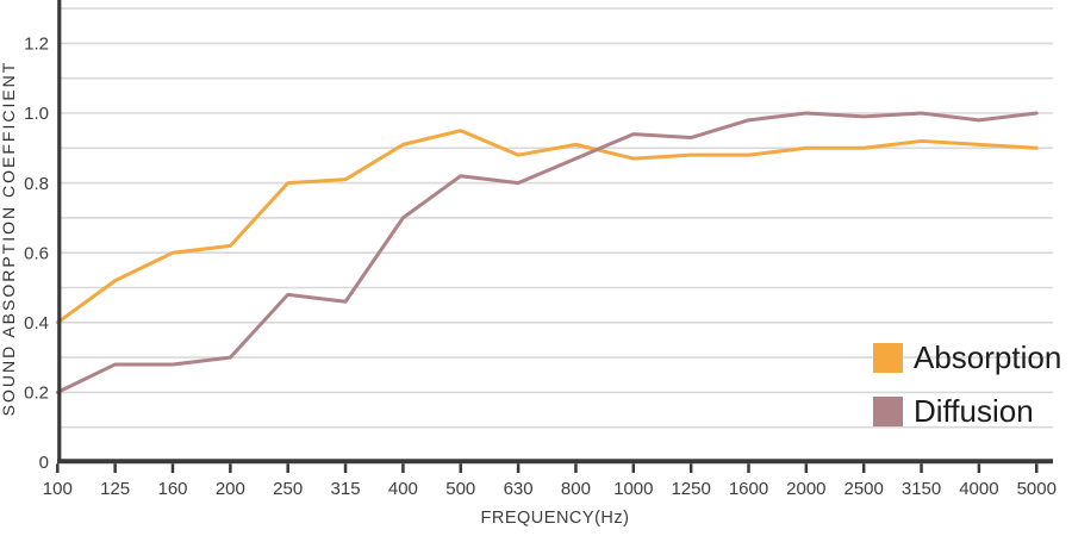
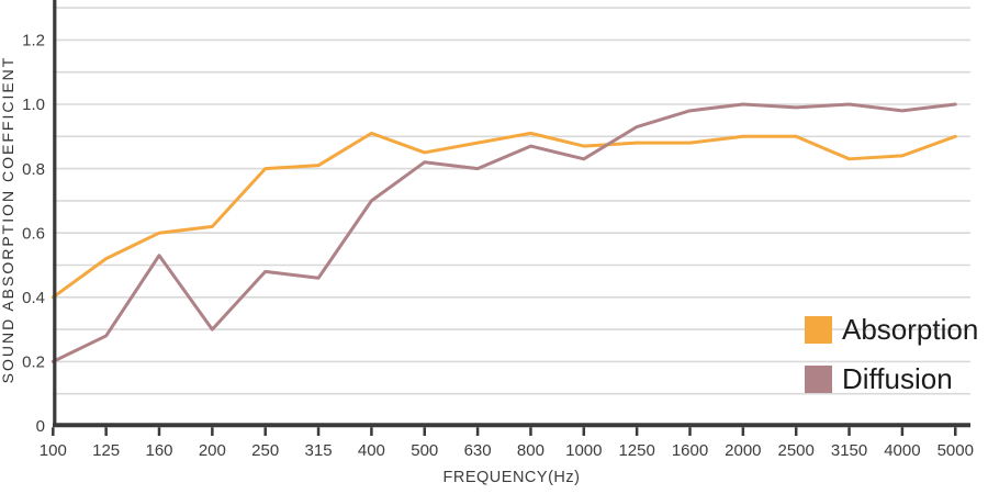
Diffusion/160: 0.28 -> 0.53
Absorption/500: 0.95 -> 0.85
Diffusion/1000: 0.94 -> 0.83
Absorption/3150: 0.92 -> 0.83
Absorption/4000: 0.91 -> 0.84
